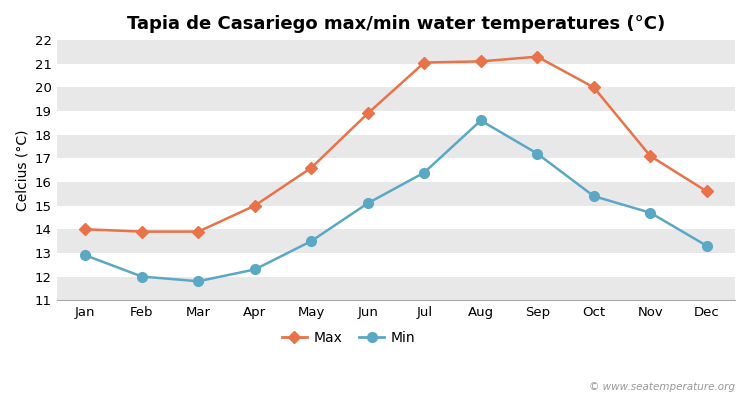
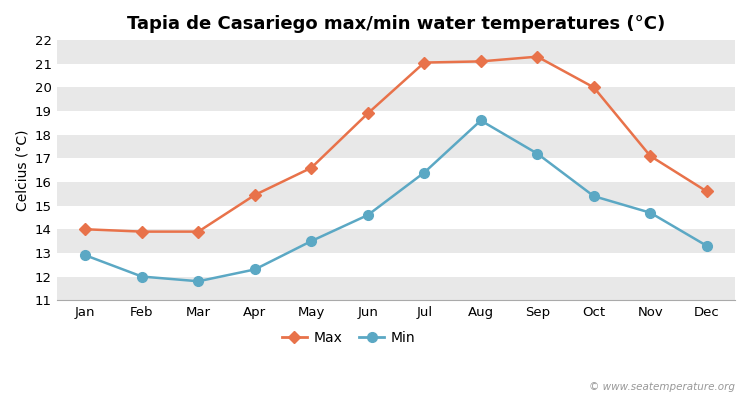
Max/Apr: 15.00 -> 15.45
Min/Jun: 15.1 -> 14.6
